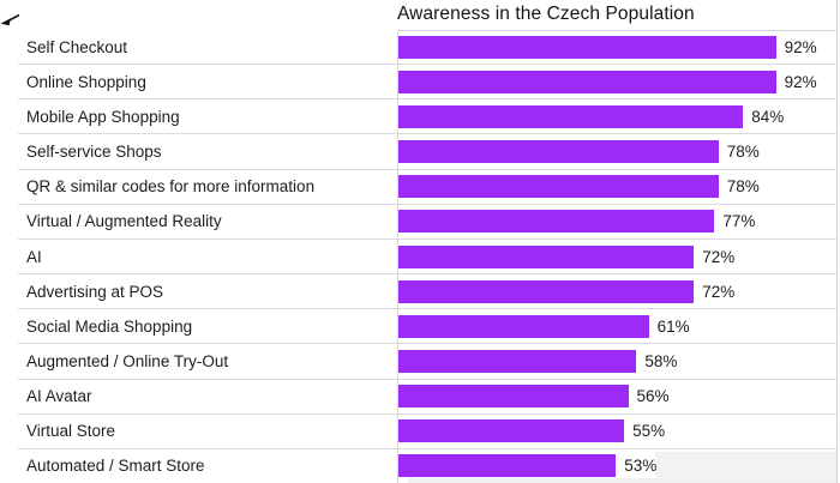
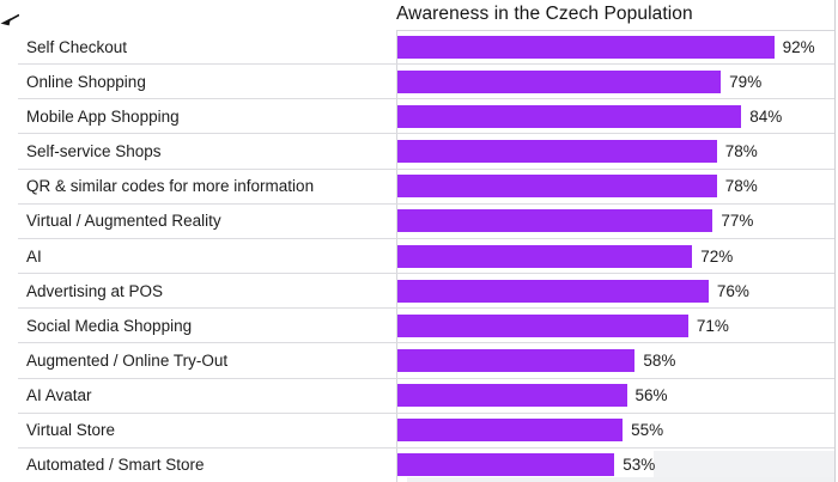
Online Shopping: 92% -> 79%
Advertising at POS: 72% -> 76%
Social Media Shopping: 61% -> 71%
